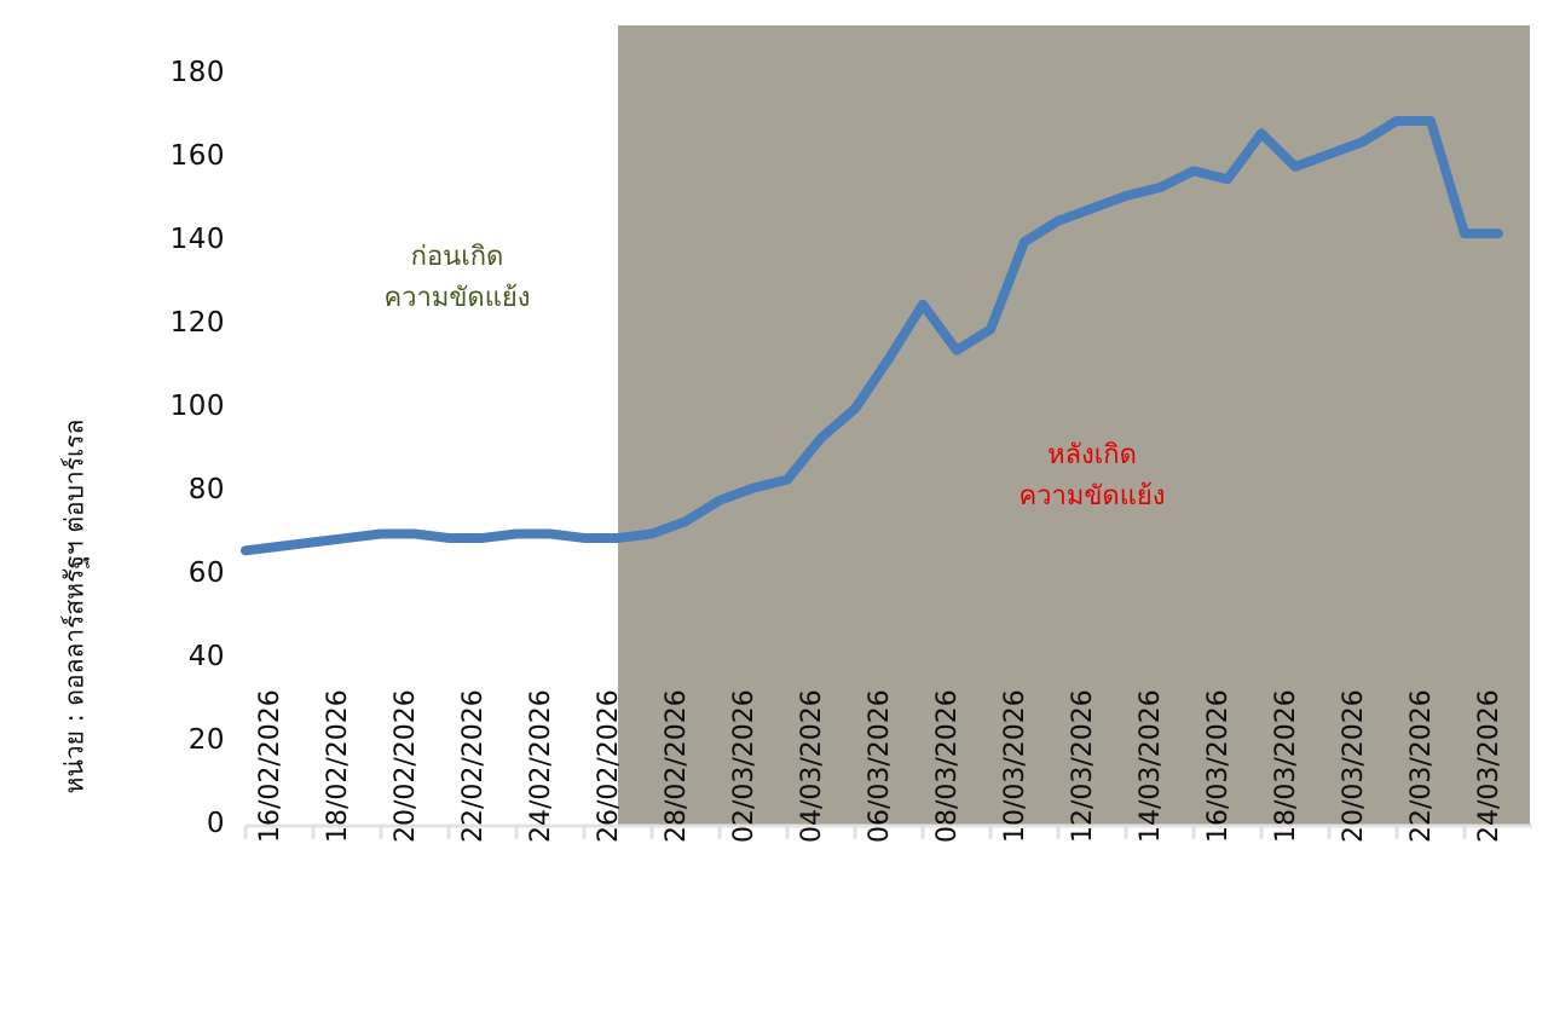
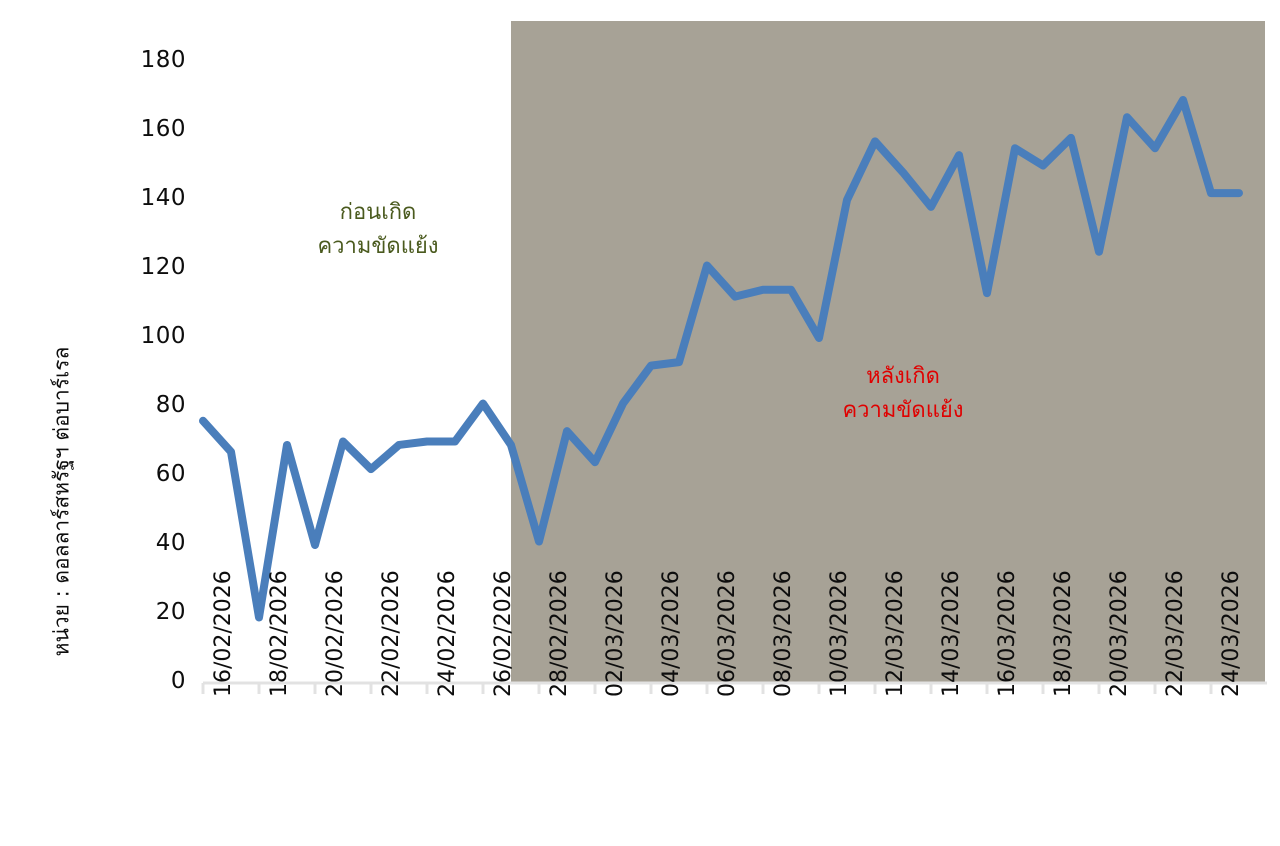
16/02/2026: 66 -> 76
18/02/2026: 68 -> 19
20/02/2026: 70 -> 40
22/02/2026: 69 -> 62
26/02/2026: 69 -> 81
28/02/2026: 70 -> 41
02/03/2026: 78 -> 64
04/03/2026: 83 -> 92
06/03/2026: 100 -> 121
08/03/2026: 125 -> 114
10/03/2026: 119 -> 100
12/03/2026: 145 -> 157
14/03/2026: 151 -> 138
16/03/2026: 157 -> 113
18/03/2026: 166 -> 150
20/03/2026: 161 -> 125
22/03/2026: 169 -> 155
